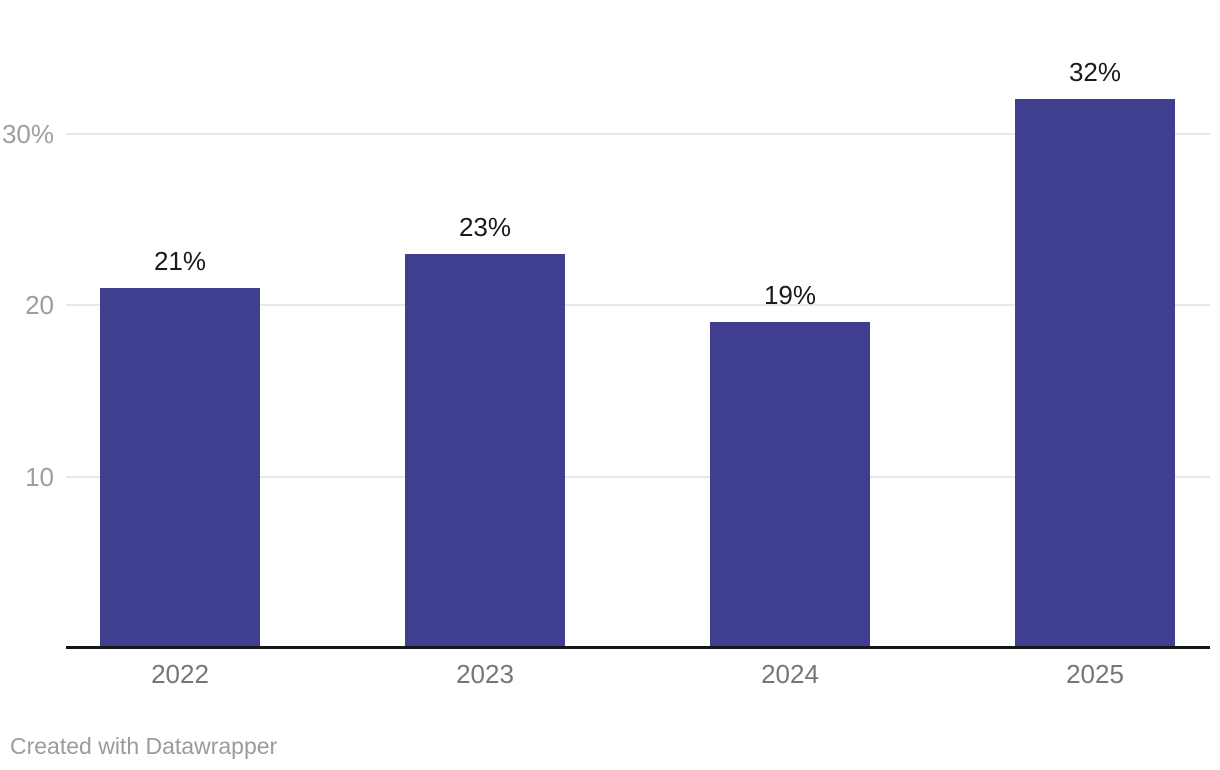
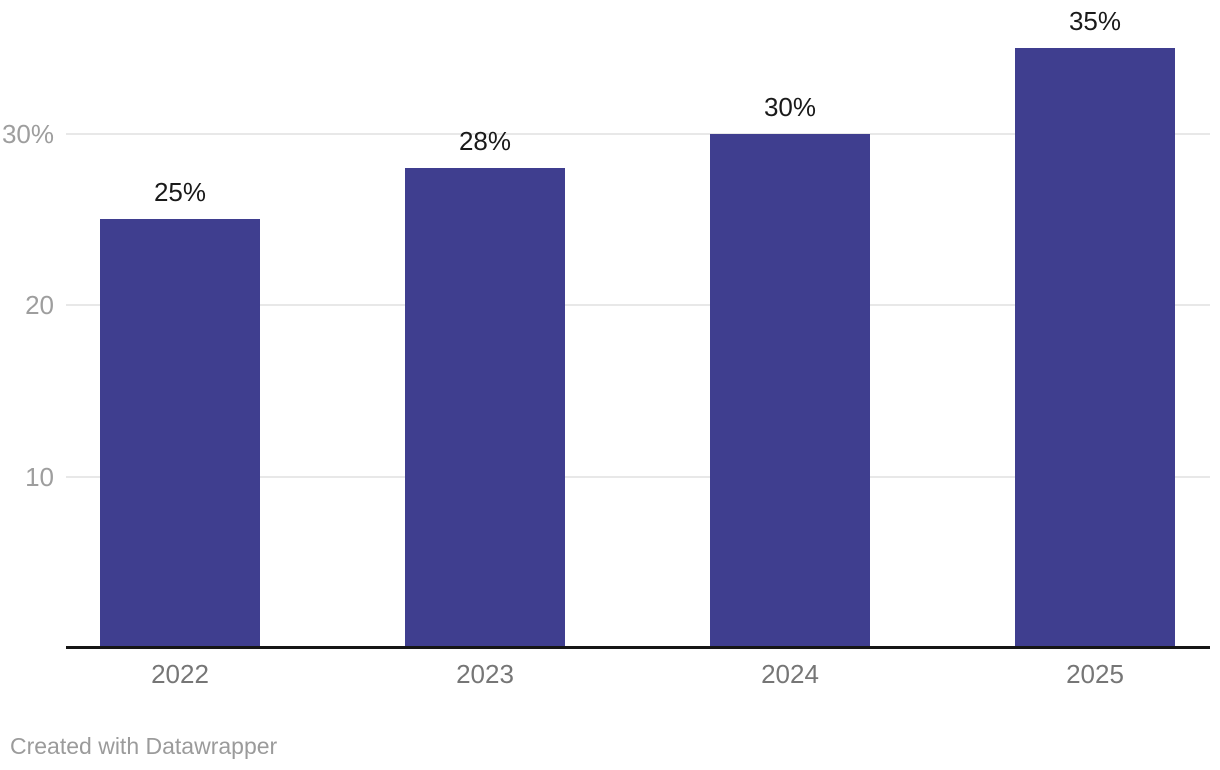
2022: 21% -> 25%
2023: 23% -> 28%
2024: 19% -> 30%
2025: 32% -> 35%
